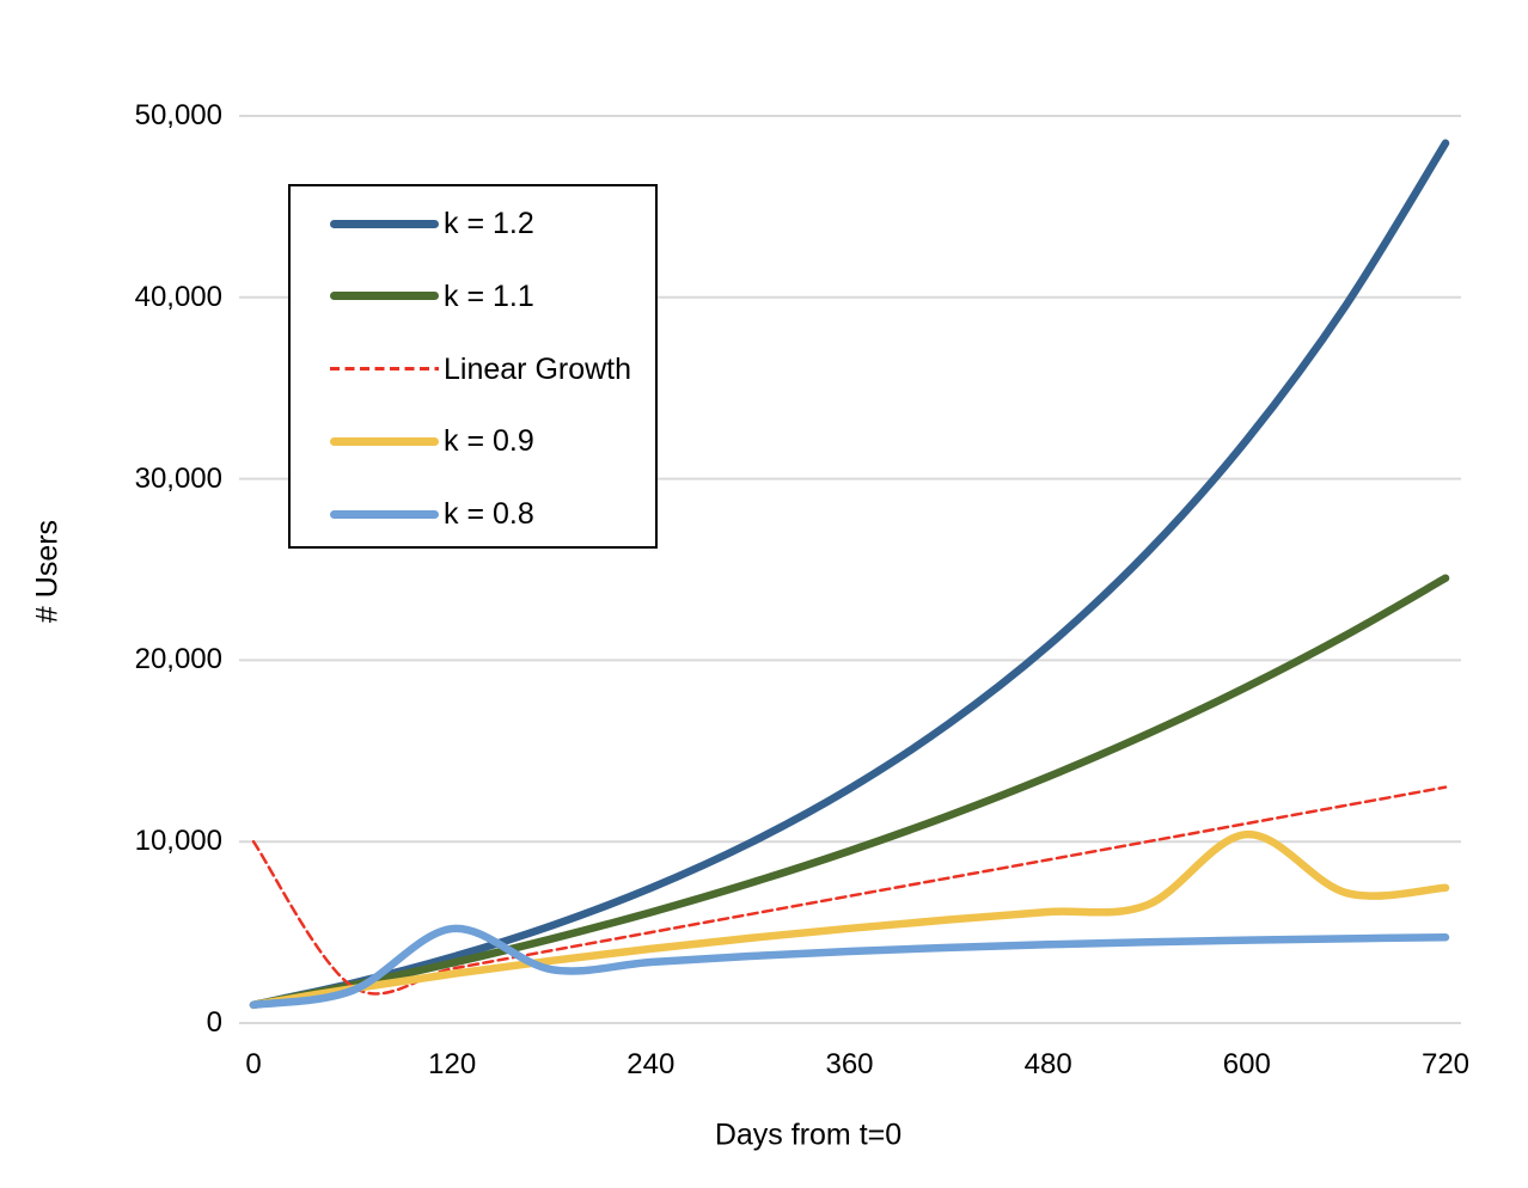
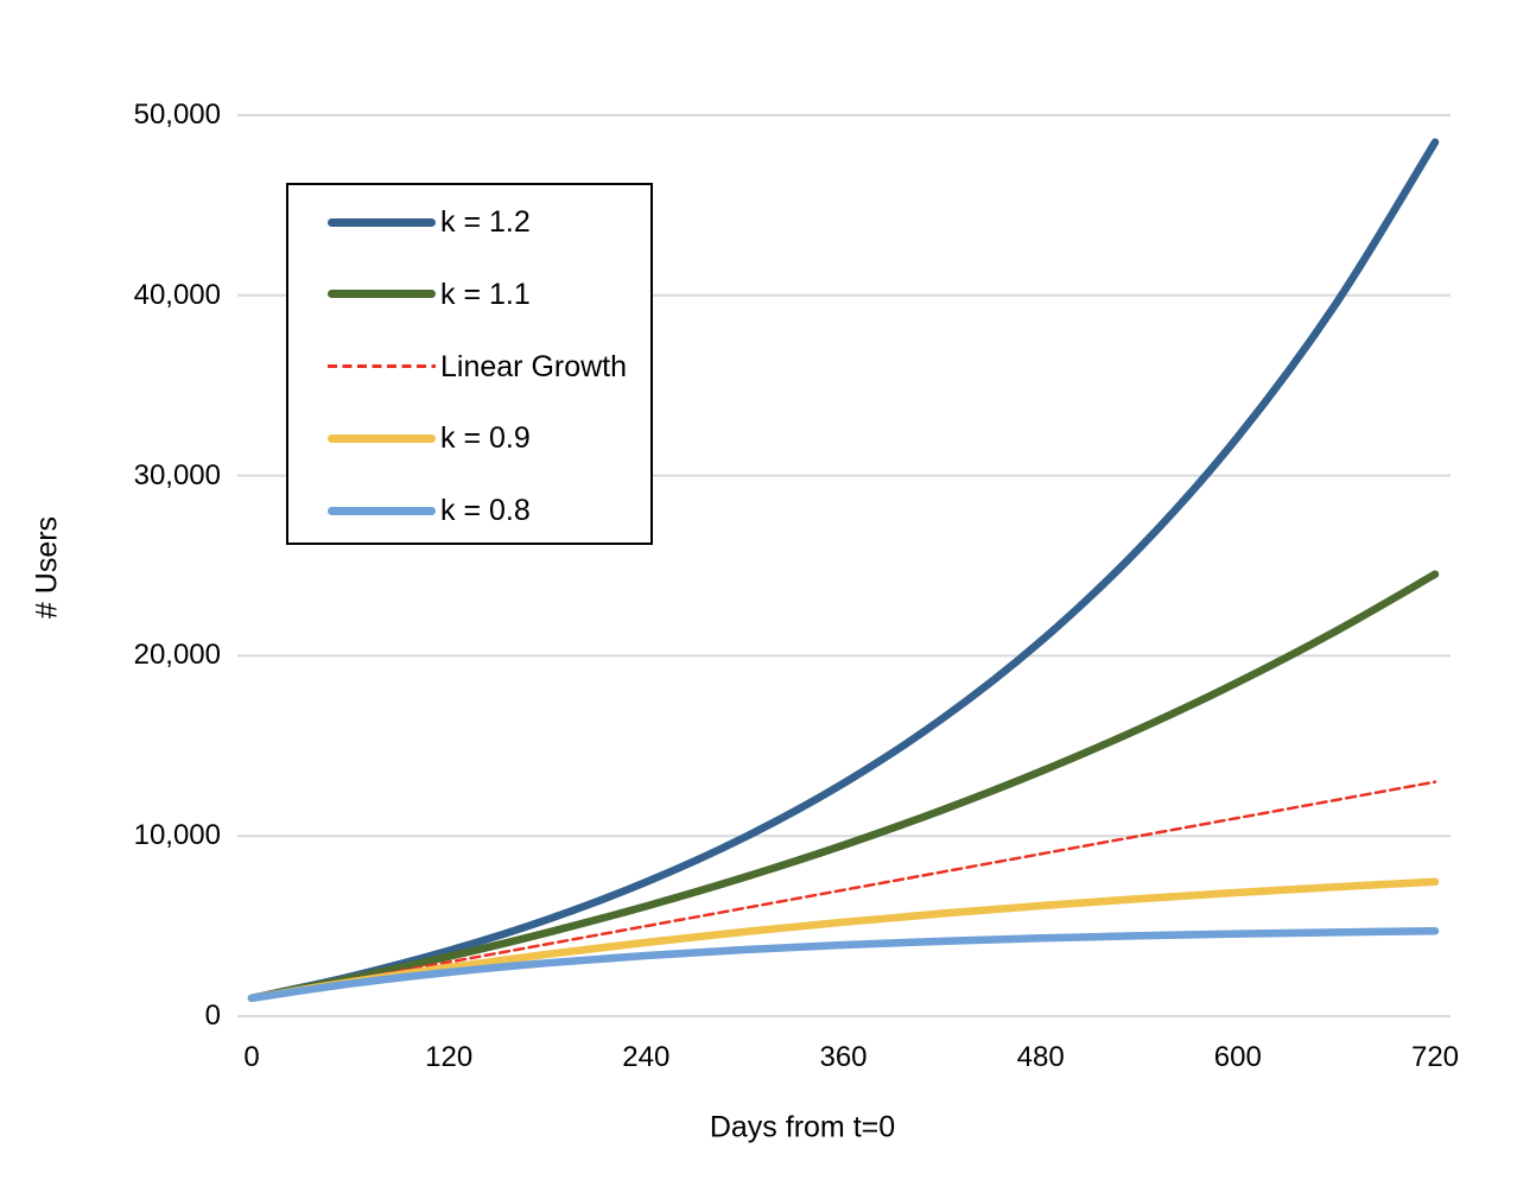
Linear Growth/0: 10000 -> 1000
k = 0.8/120: 5200 -> 2400
k = 0.9/600: 10400 -> 6900
